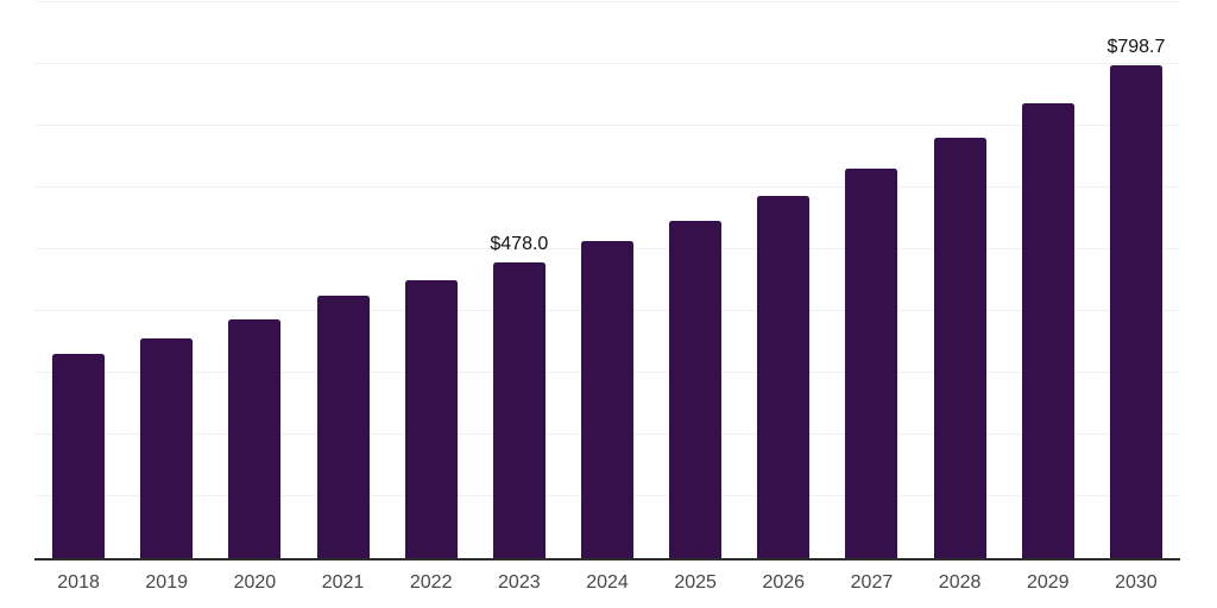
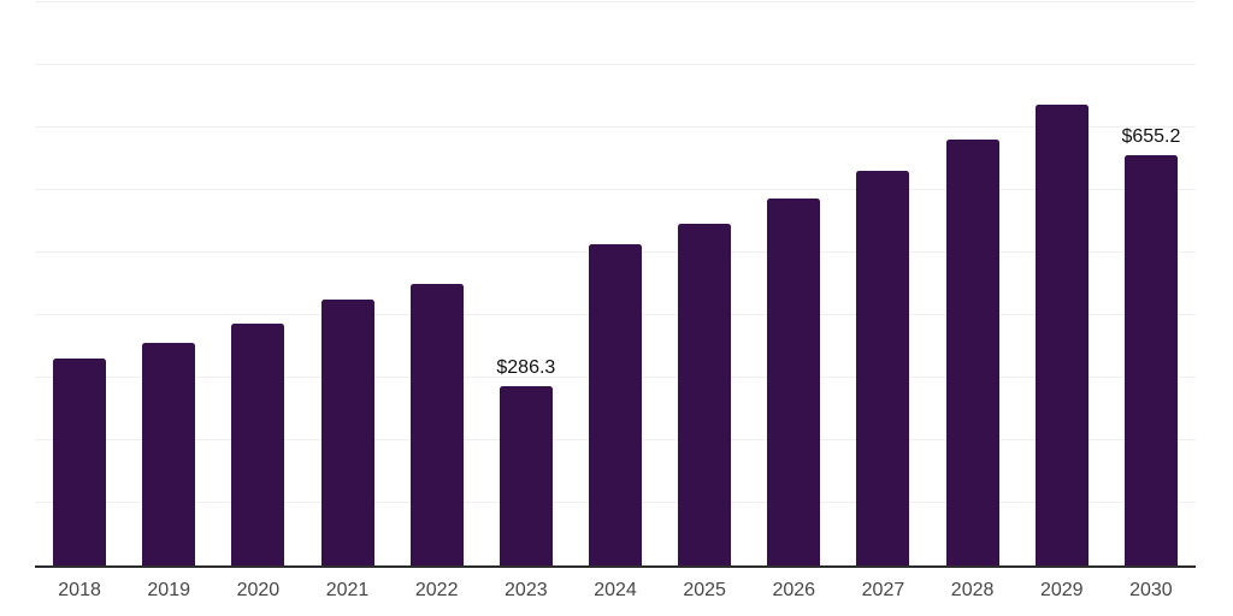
2023: $478.0 -> $286.3
2030: $798.7 -> $655.2
